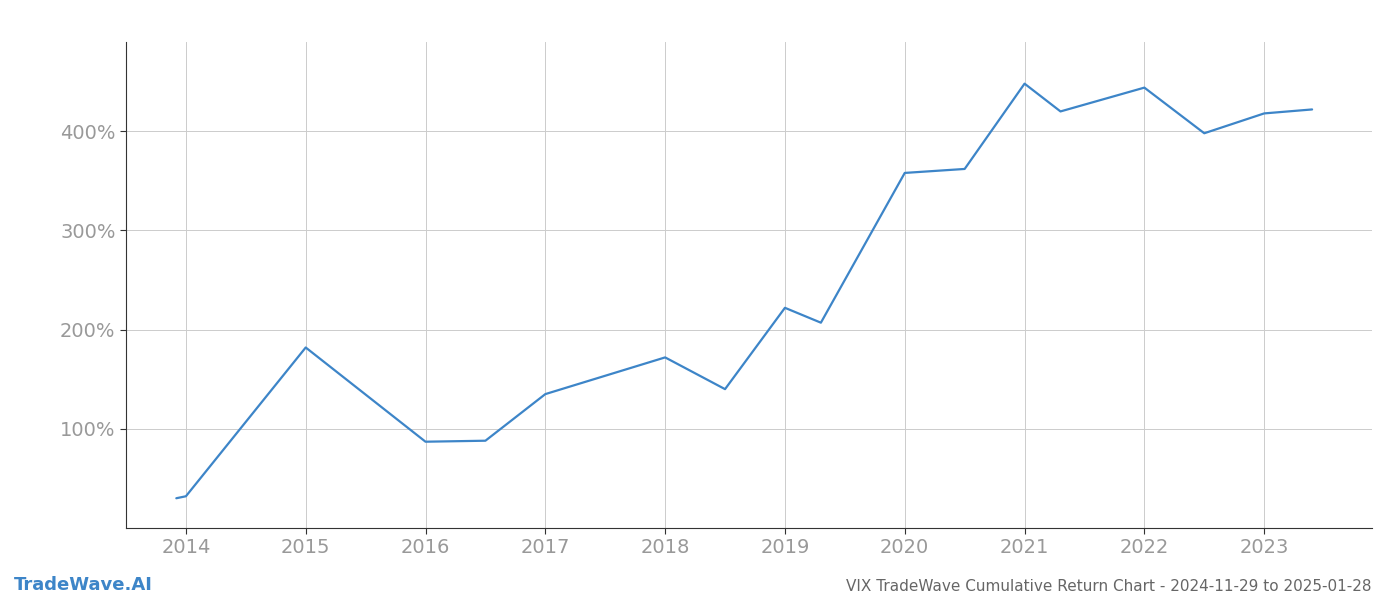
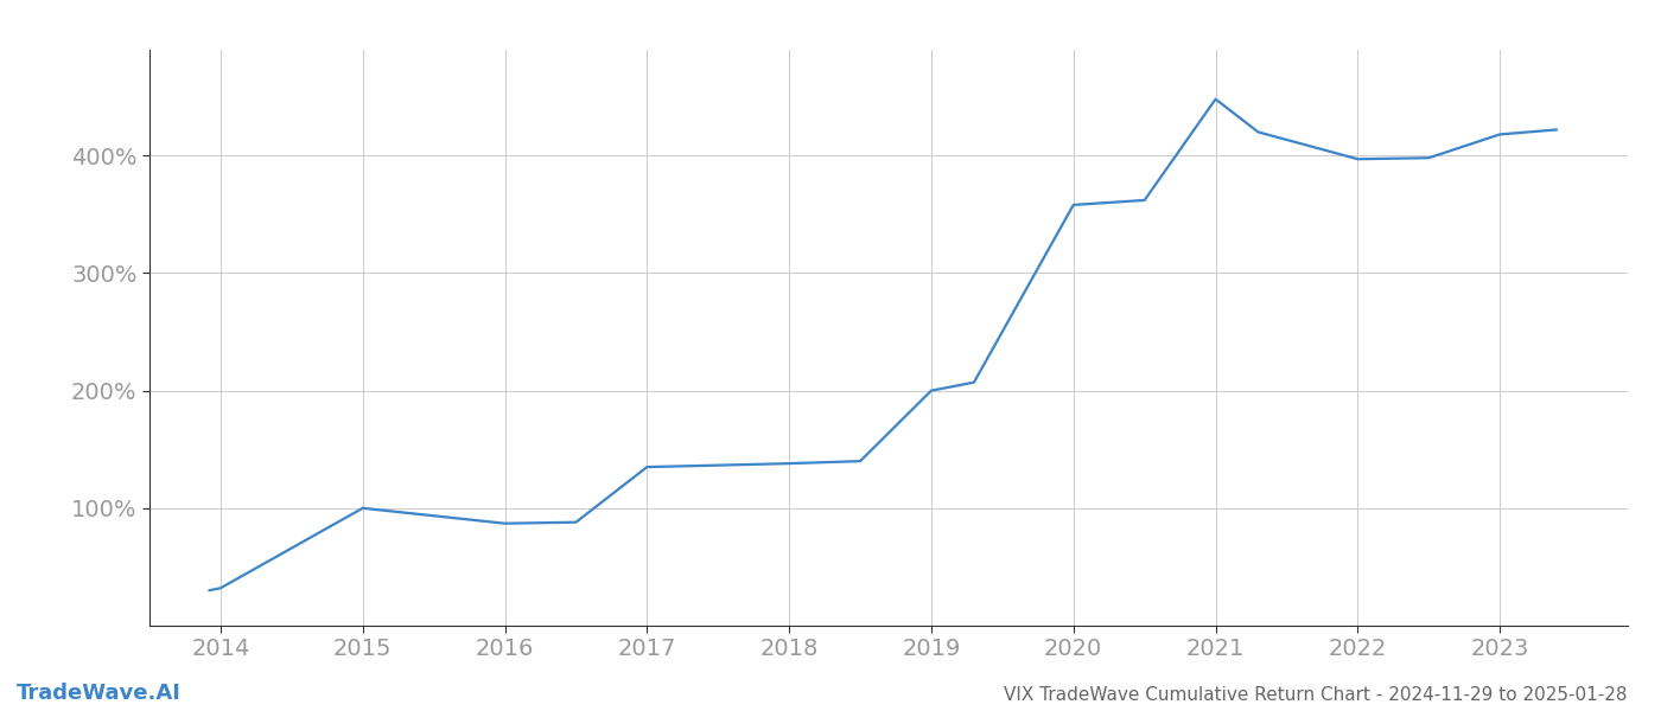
2015: 182% -> 100%
2018: 172% -> 138%
2019: 222% -> 200%
2022: 444% -> 397%
